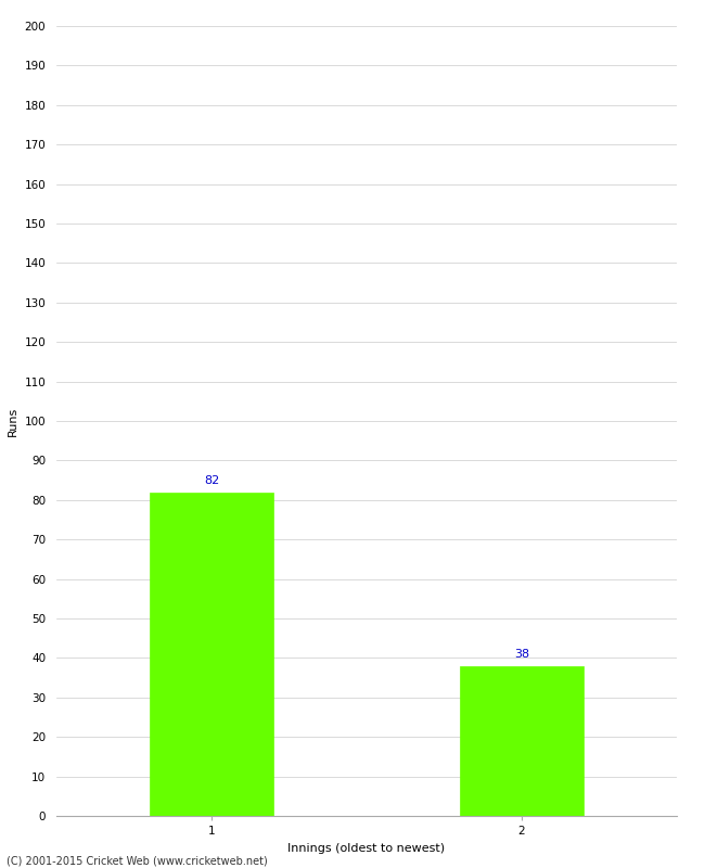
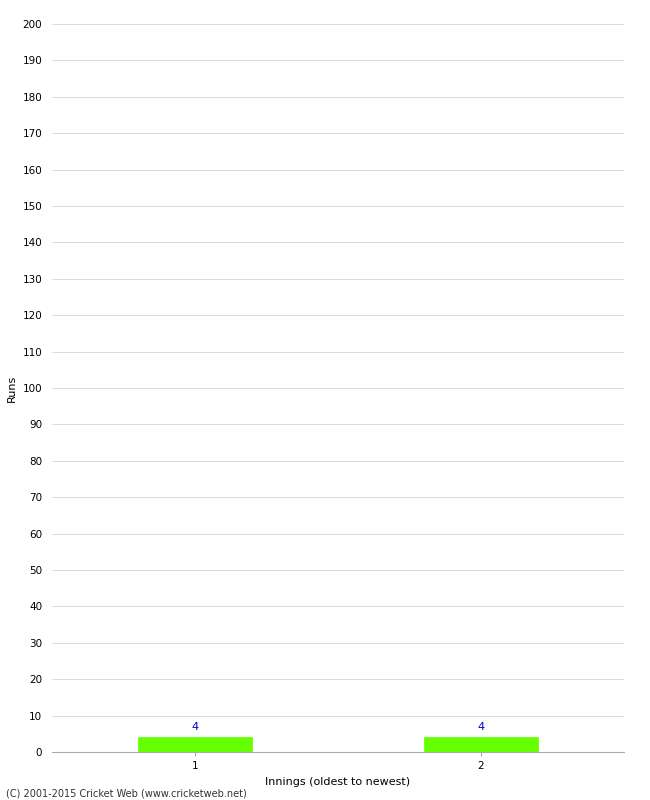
1: 82 -> 4
2: 38 -> 4
